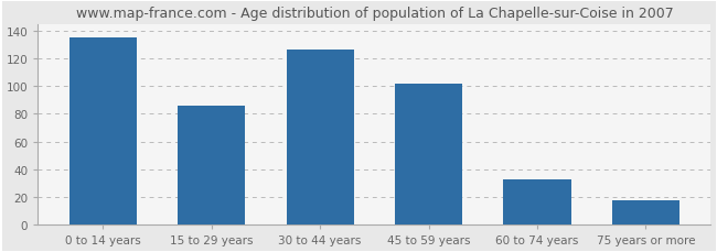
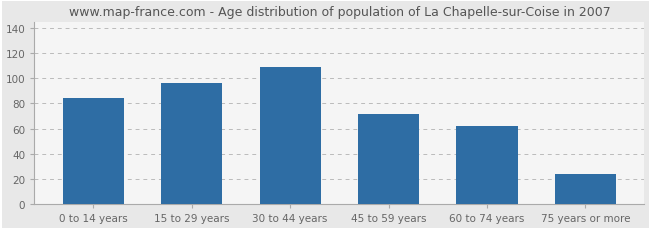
0 to 14 years: 135 -> 84
15 to 29 years: 86 -> 96
30 to 44 years: 126 -> 109
45 to 59 years: 102 -> 72
60 to 74 years: 33 -> 62
75 years or more: 18 -> 24
